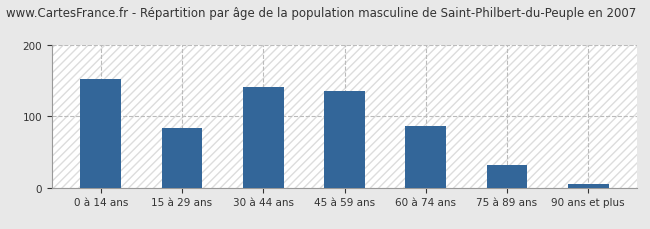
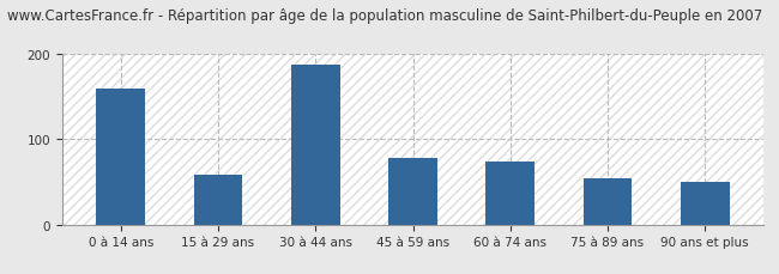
0 à 14 ans: 152 -> 160
15 à 29 ans: 84 -> 58
30 à 44 ans: 141 -> 188
45 à 59 ans: 136 -> 78
60 à 74 ans: 87 -> 74
75 à 89 ans: 32 -> 54
90 ans et plus: 5 -> 50
